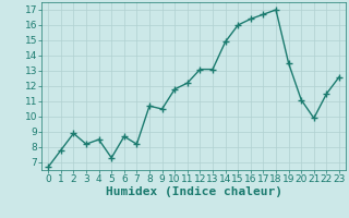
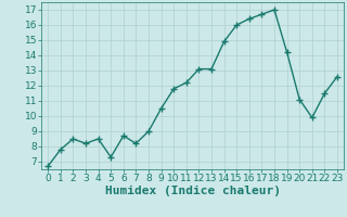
2: 8.9 -> 8.5
8: 10.7 -> 9.0
19: 13.5 -> 14.2
